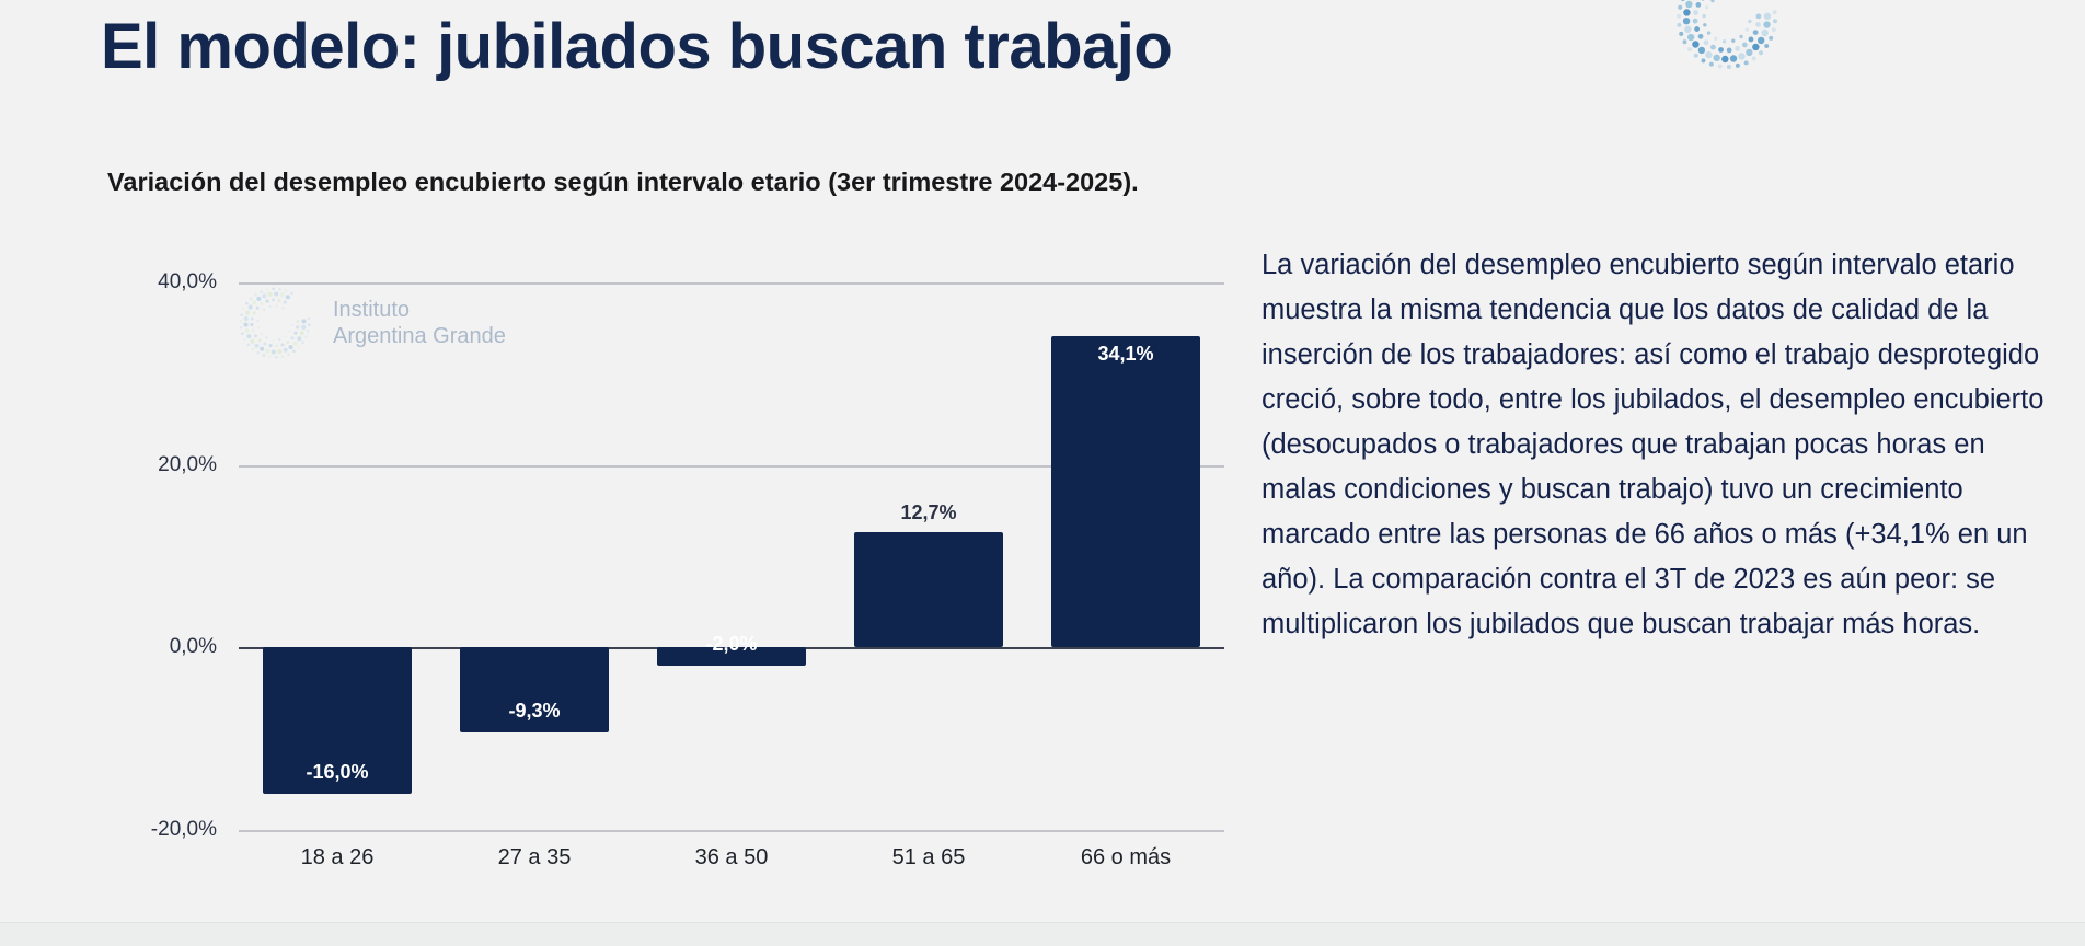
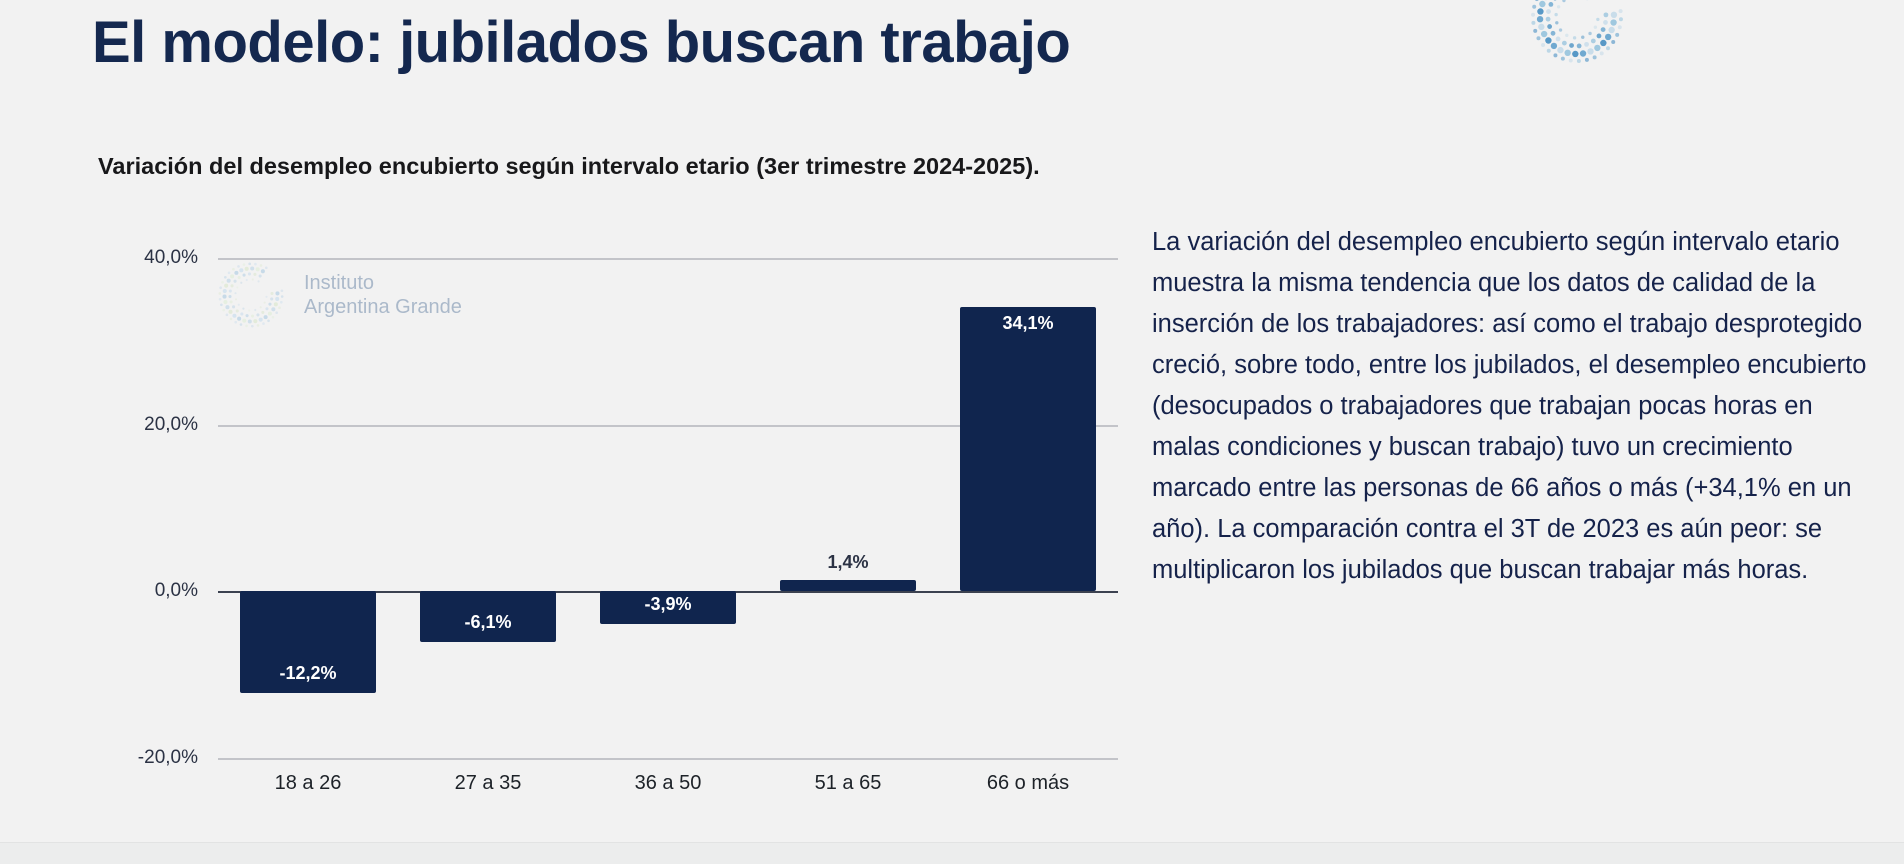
18 a 26: -16,0% -> -12,2%
27 a 35: -9,3% -> -6,1%
36 a 50: -2,0% -> -3,9%
51 a 65: 12,7% -> 1,4%
